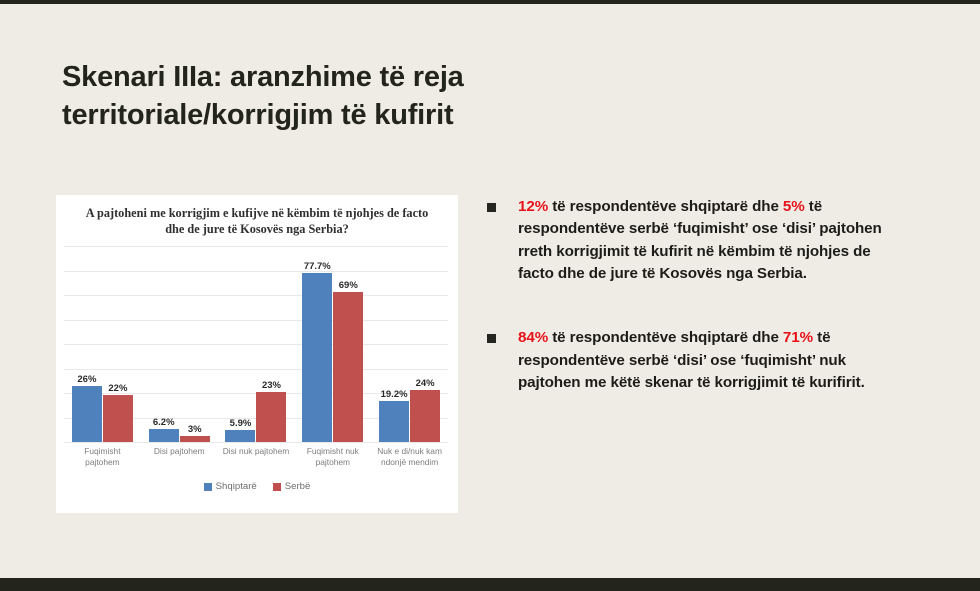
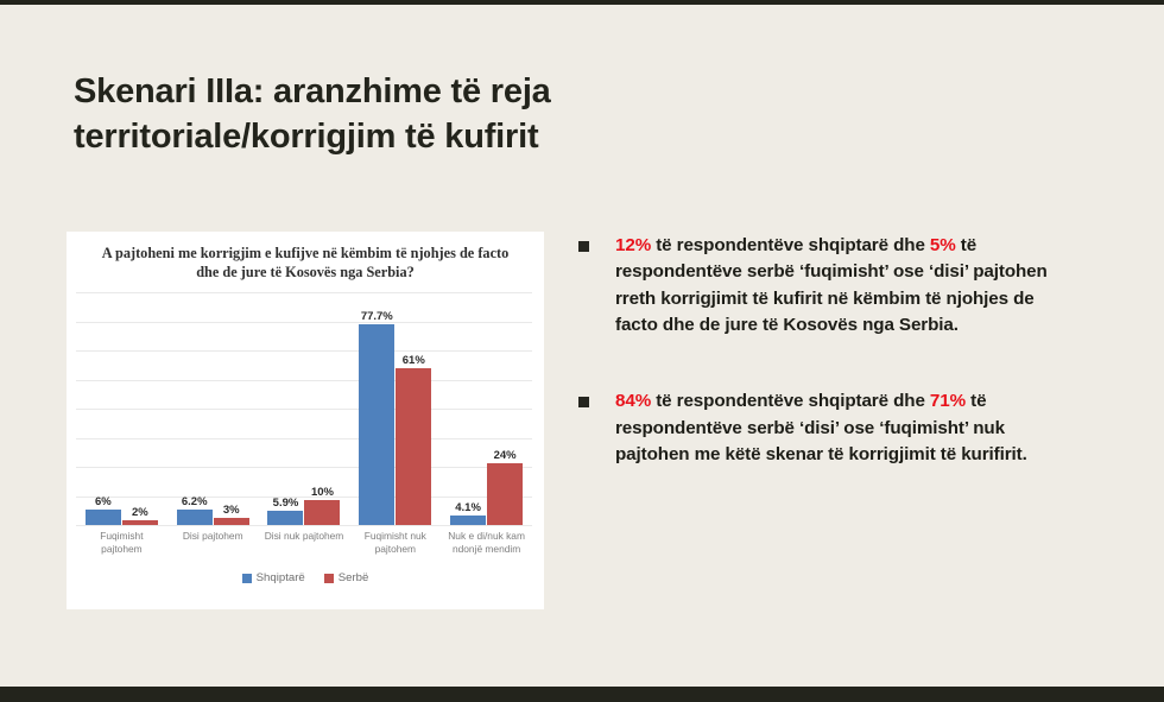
Shqiptarë/Fuqimisht pajtohem: 26% -> 6%
Serbë/Fuqimisht pajtohem: 22% -> 2%
Serbë/Disi nuk pajtohem: 23% -> 10%
Serbë/Fuqimisht nuk pajtohem: 69% -> 61%
Shqiptarë/Nuk e di/nuk kam ndonjë mendim: 19.2% -> 4.1%
